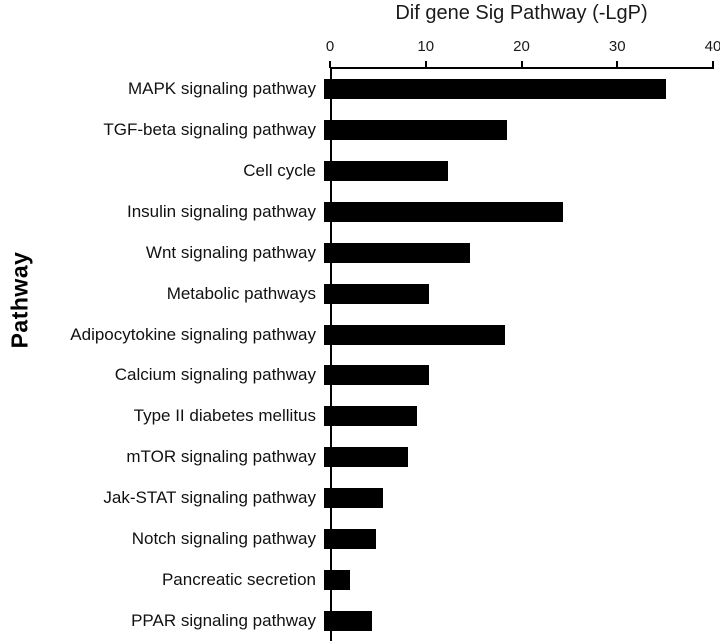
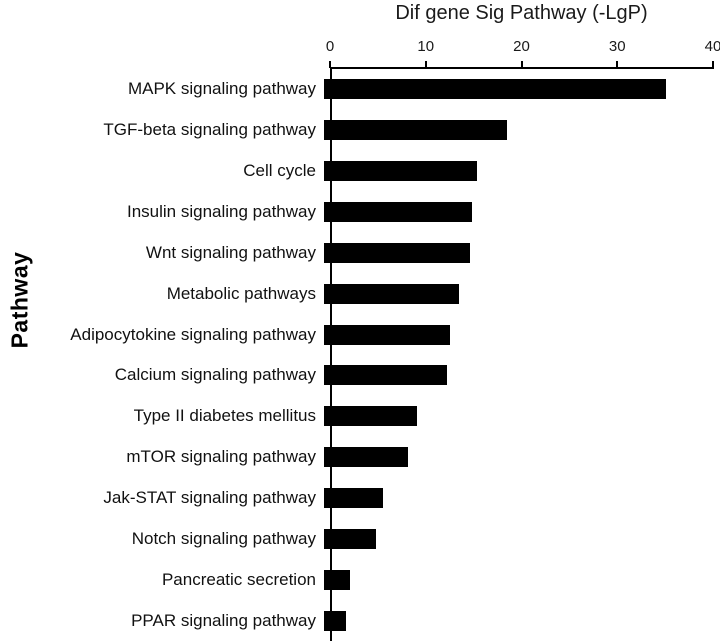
Cell cycle: 13 -> 16
Insulin signaling pathway: 25 -> 16
Metabolic pathways: 11 -> 14
Adipocytokine signaling pathway: 19 -> 13
Calcium signaling pathway: 11 -> 13
PPAR signaling pathway: 5 -> 2
